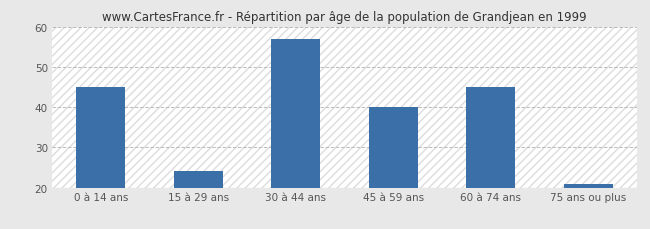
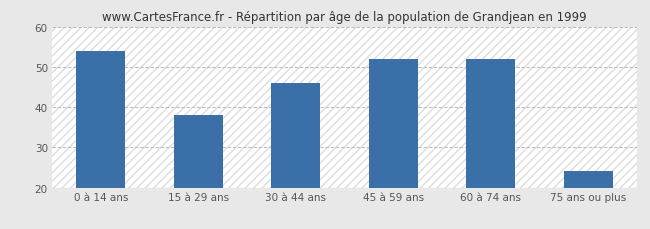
0 à 14 ans: 45 -> 54
15 à 29 ans: 24 -> 38
30 à 44 ans: 57 -> 46
45 à 59 ans: 40 -> 52
60 à 74 ans: 45 -> 52
75 ans ou plus: 21 -> 24
